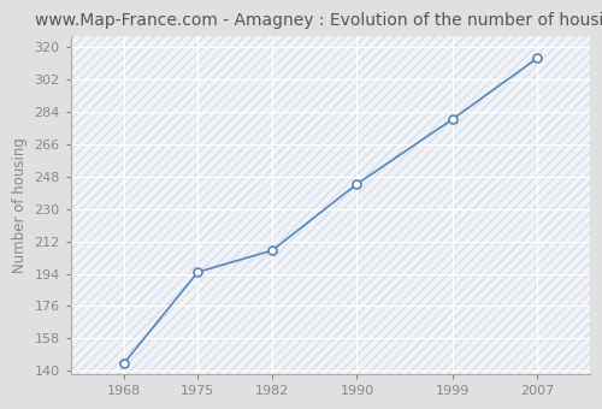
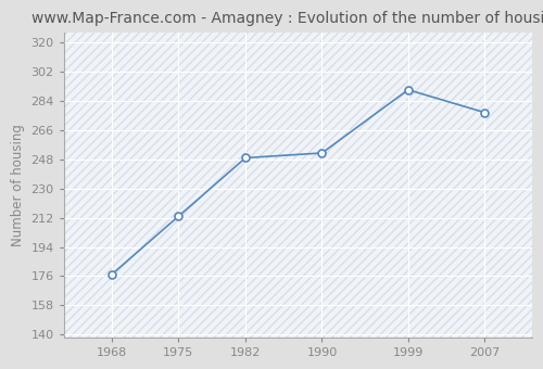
1968: 144 -> 177
1975: 195 -> 213
1982: 207 -> 249
1990: 244 -> 252
1999: 280 -> 291
2007: 314 -> 277
